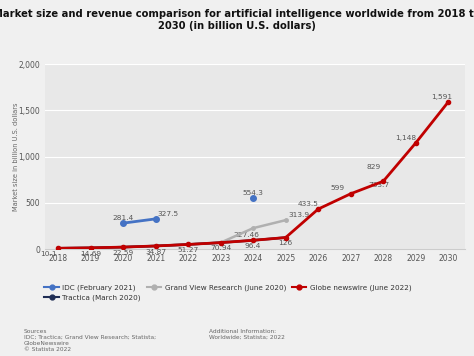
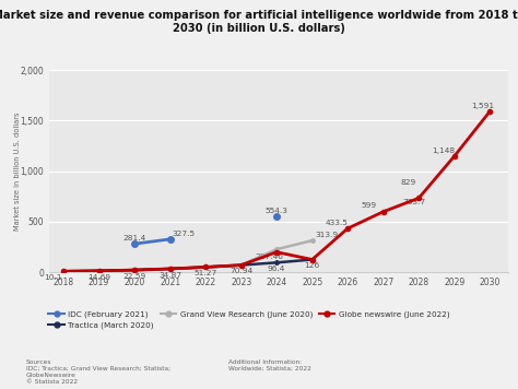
Globe newswire (June 2022)/2024: 100 -> 200
